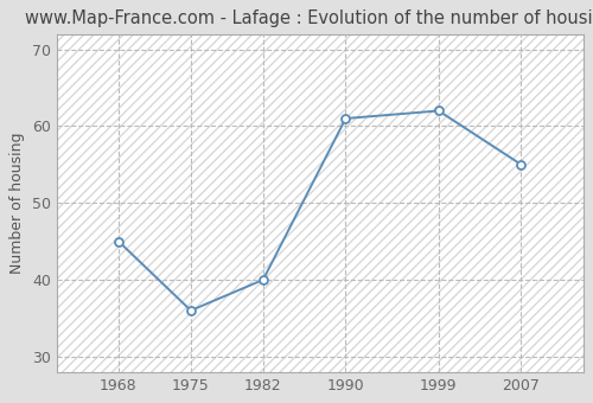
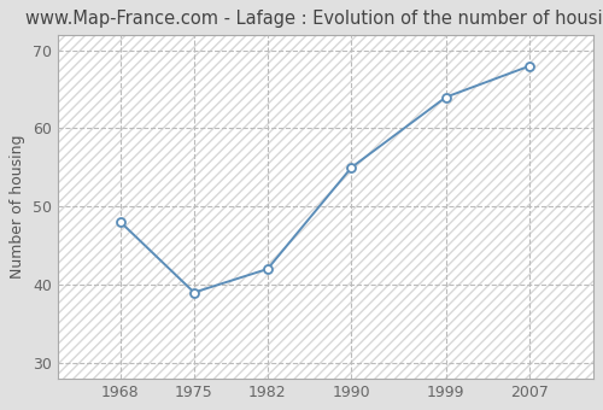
1968: 45 -> 48
1975: 36 -> 39
1982: 40 -> 42
1990: 61 -> 55
1999: 62 -> 64
2007: 55 -> 68
